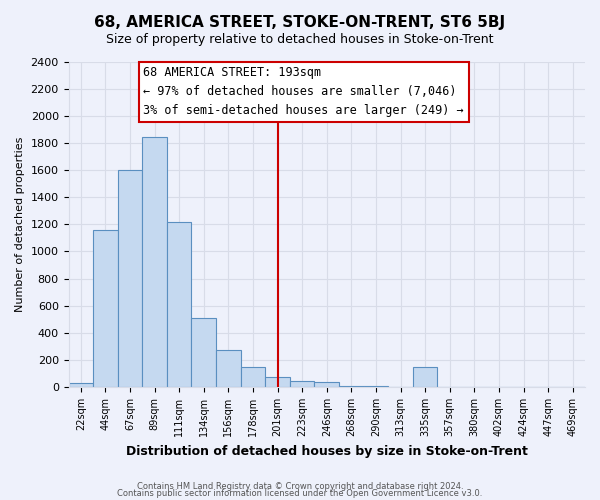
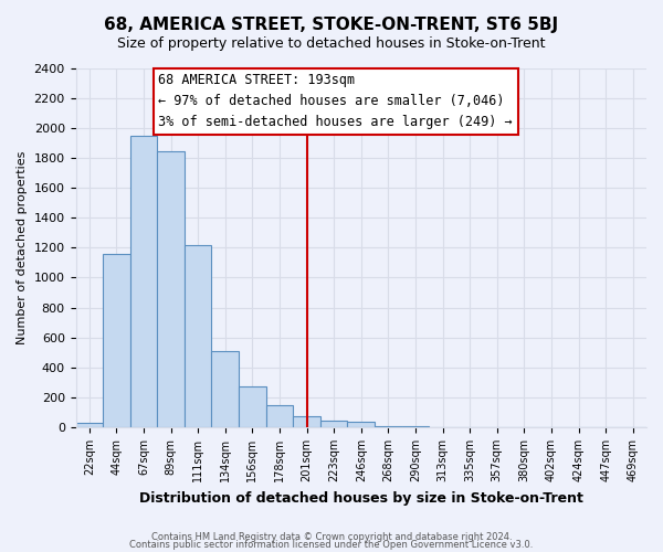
67sqm: 1600 -> 1950
335sqm: 150 -> 0
